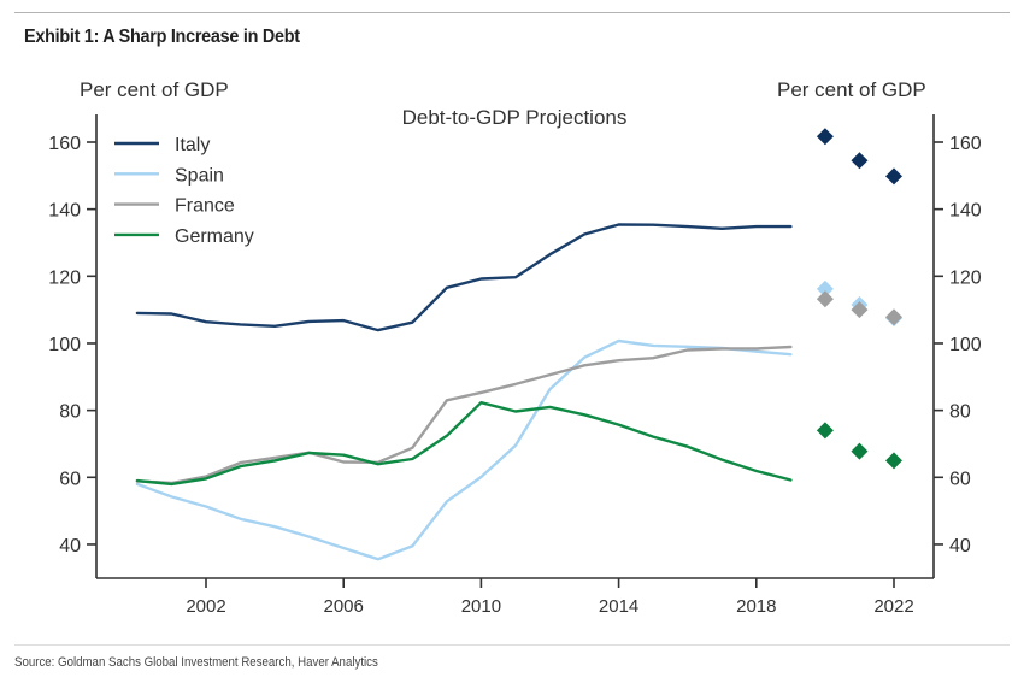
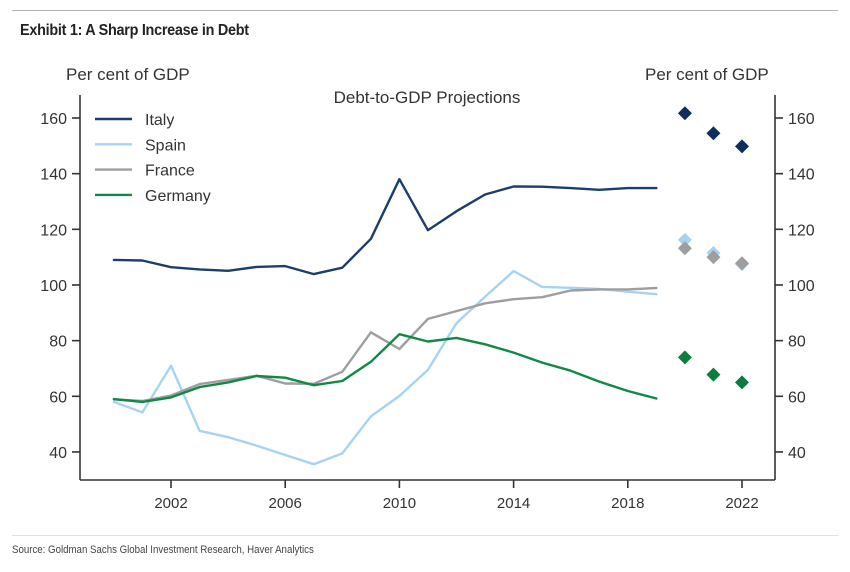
Spain/2002: 51 -> 71
Italy/2010: 119 -> 138
France/2010: 85 -> 77
Spain/2014: 101 -> 105
